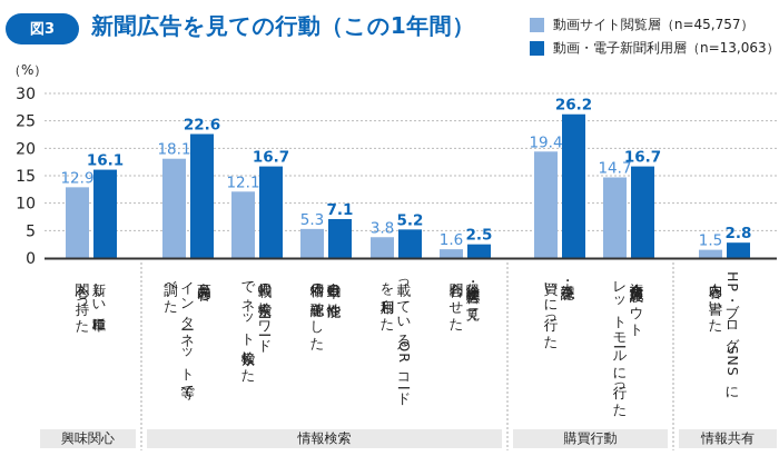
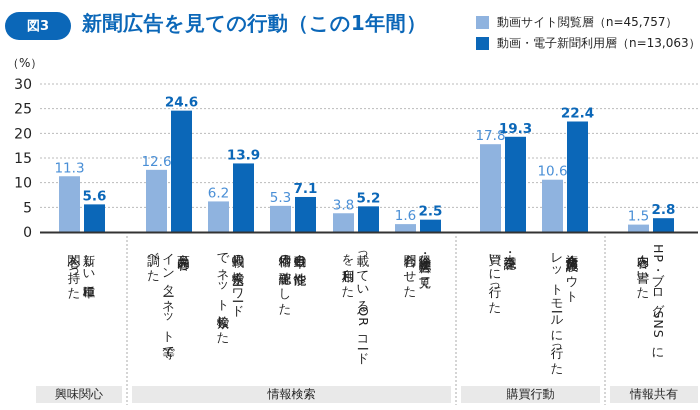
動画サイト閲覧層（n=45,757）/新しい車種に関心を持った: 12.9 -> 11.3
動画・電子新聞利用層（n=13,063）/新しい車種に関心を持った: 16.1 -> 5.6
動画サイト閲覧層（n=45,757）/商品内容をインターネット等で調べた: 18.1 -> 12.6
動画・電子新聞利用層（n=13,063）/商品内容をインターネット等で調べた: 22.6 -> 24.6
動画サイト閲覧層（n=45,757）/掲載の検索キーワードでネット検索した: 12.1 -> 6.2
動画・電子新聞利用層（n=13,063）/掲載の検索キーワードでネット検索した: 16.7 -> 13.9
動画サイト閲覧層（n=45,757）/本・雑誌を買いに行った: 19.4 -> 17.8
動画・電子新聞利用層（n=13,063）/本・雑誌を買いに行った: 26.2 -> 19.3
動画サイト閲覧層（n=45,757）/複合商業施設・アウトレットモールに行った: 14.7 -> 10.6
動画・電子新聞利用層（n=13,063）/複合商業施設・アウトレットモールに行った: 16.7 -> 22.4
